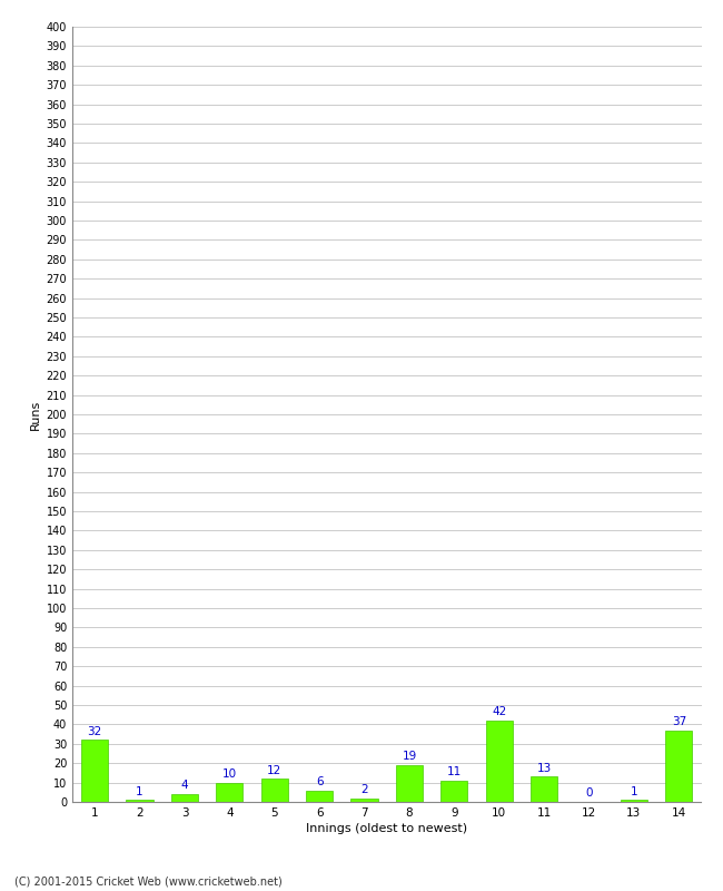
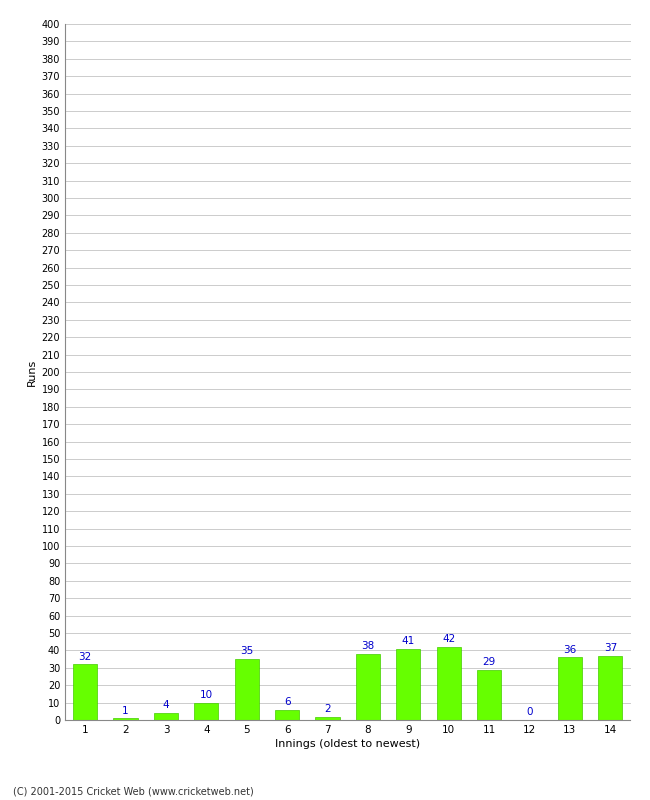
5: 12 -> 35
8: 19 -> 38
9: 11 -> 41
11: 13 -> 29
13: 1 -> 36
